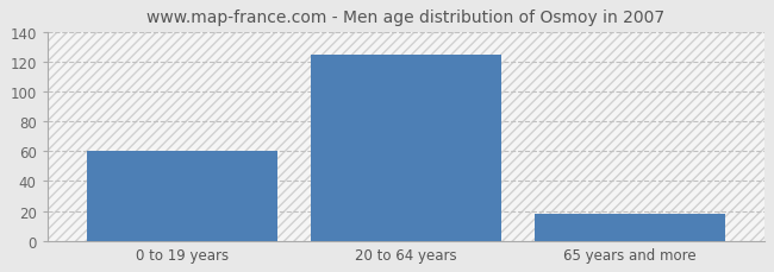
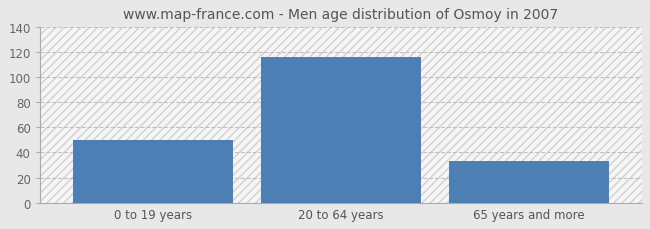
0 to 19 years: 60 -> 50
20 to 64 years: 125 -> 116
65 years and more: 18 -> 33
